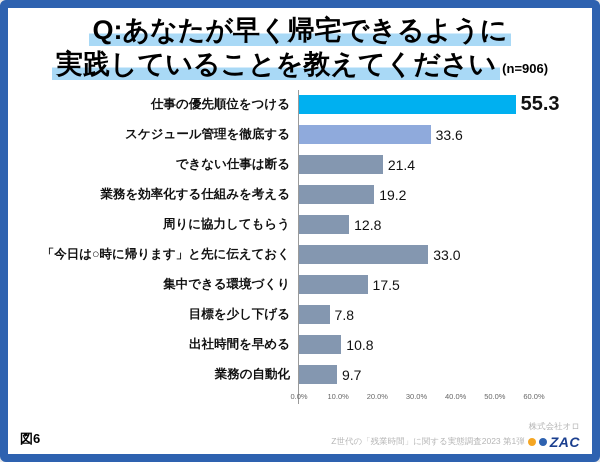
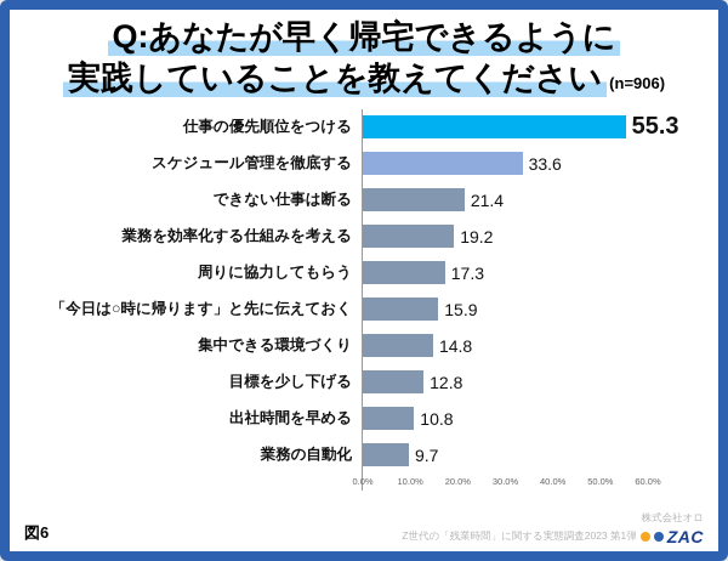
周りに協力してもらう: 12.8 -> 17.3
「今日は○時に帰ります」と先に伝えておく: 33.0 -> 15.9
集中できる環境づくり: 17.5 -> 14.8
目標を少し下げる: 7.8 -> 12.8
